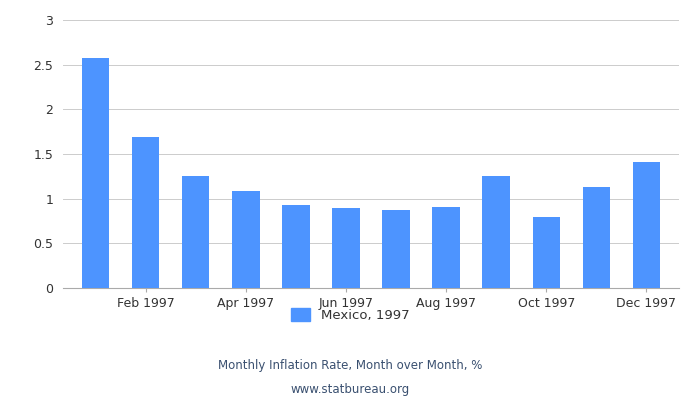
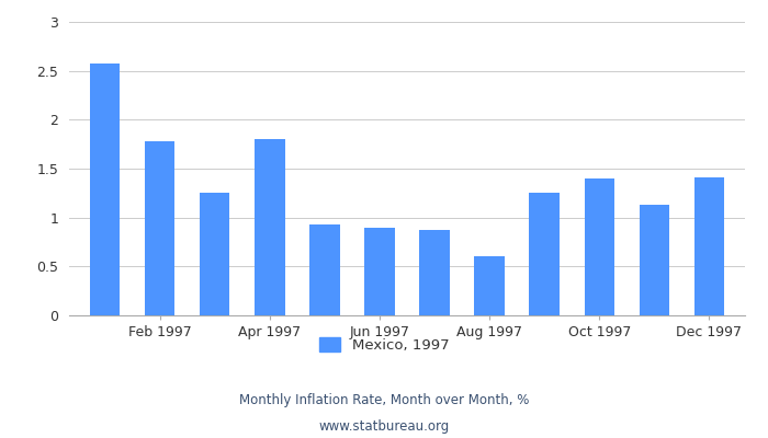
Feb 1997: 1.69 -> 1.78
Apr 1997: 1.09 -> 1.80
Aug 1997: 0.91 -> 0.60
Oct 1997: 0.80 -> 1.40
